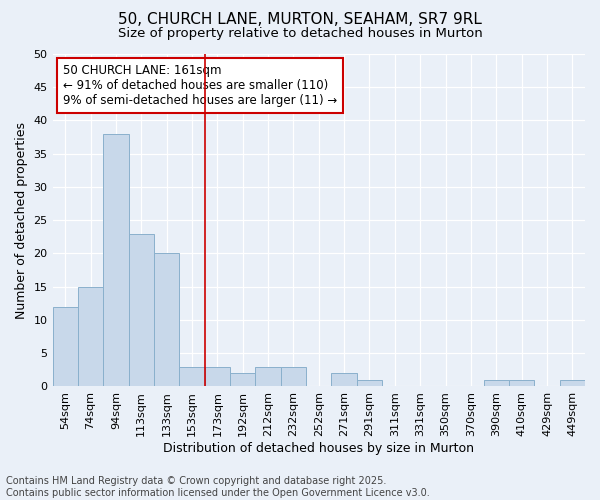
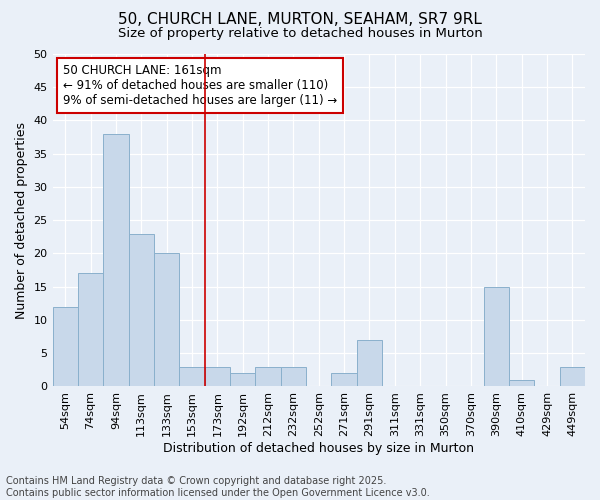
74sqm: 15 -> 17
291sqm: 1 -> 7
390sqm: 1 -> 15
449sqm: 1 -> 3
